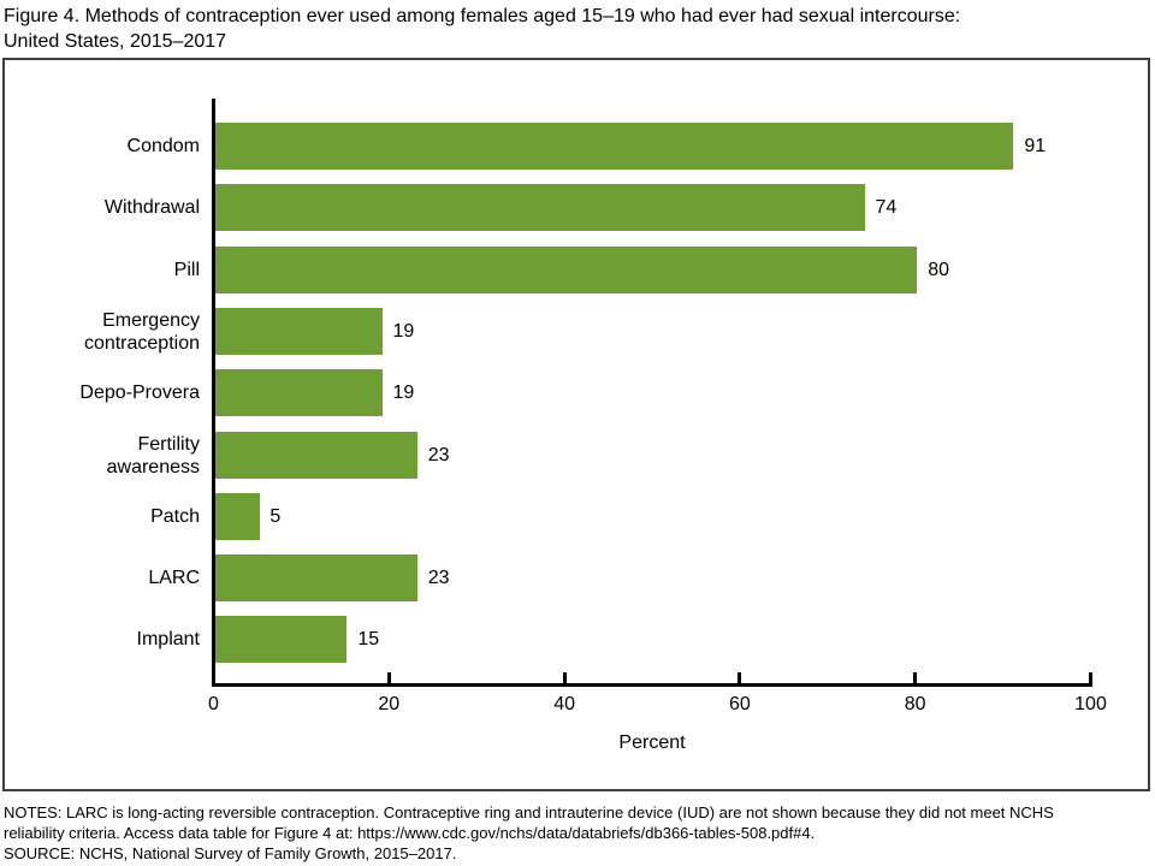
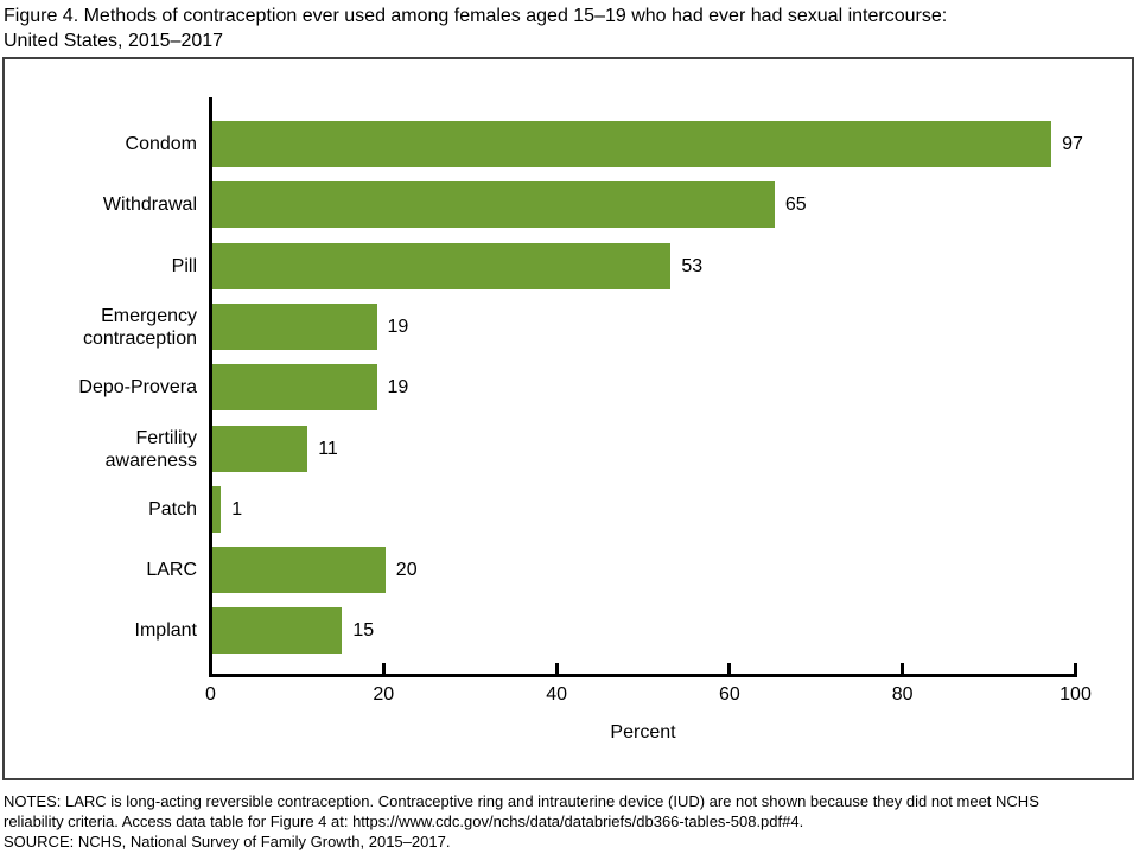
Condom: 91 -> 97
Withdrawal: 74 -> 65
Pill: 80 -> 53
Fertility awareness: 23 -> 11
Patch: 5 -> 1
LARC: 23 -> 20
